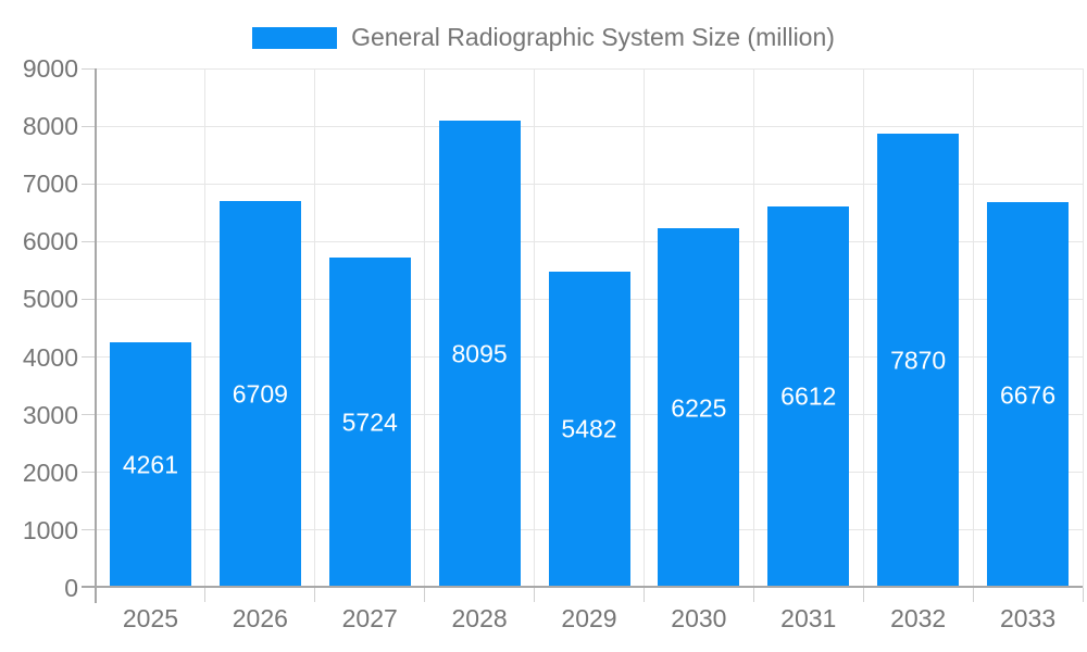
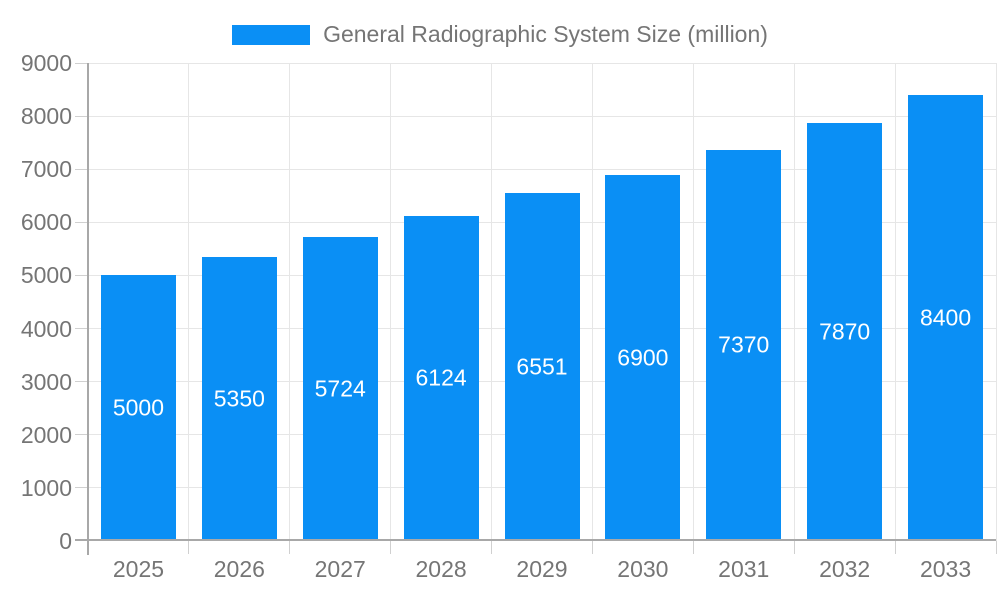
2025: 4261 -> 5000
2026: 6709 -> 5350
2028: 8095 -> 6124
2029: 5482 -> 6551
2030: 6225 -> 6900
2031: 6612 -> 7370
2033: 6676 -> 8400
